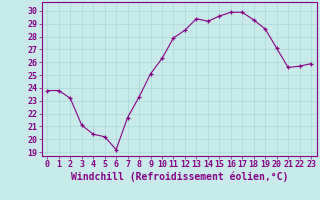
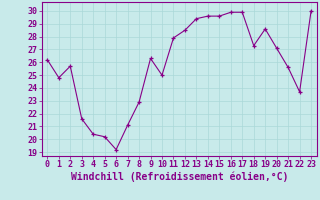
0: 23.8 -> 26.2
1: 23.8 -> 24.8
2: 23.2 -> 25.7
3: 21.1 -> 21.6
7: 21.7 -> 21.1
8: 23.3 -> 22.9
9: 25.1 -> 26.3
10: 26.3 -> 25.0
14: 29.2 -> 29.6
18: 29.3 -> 27.3
22: 25.7 -> 23.7
23: 25.9 -> 30.0
